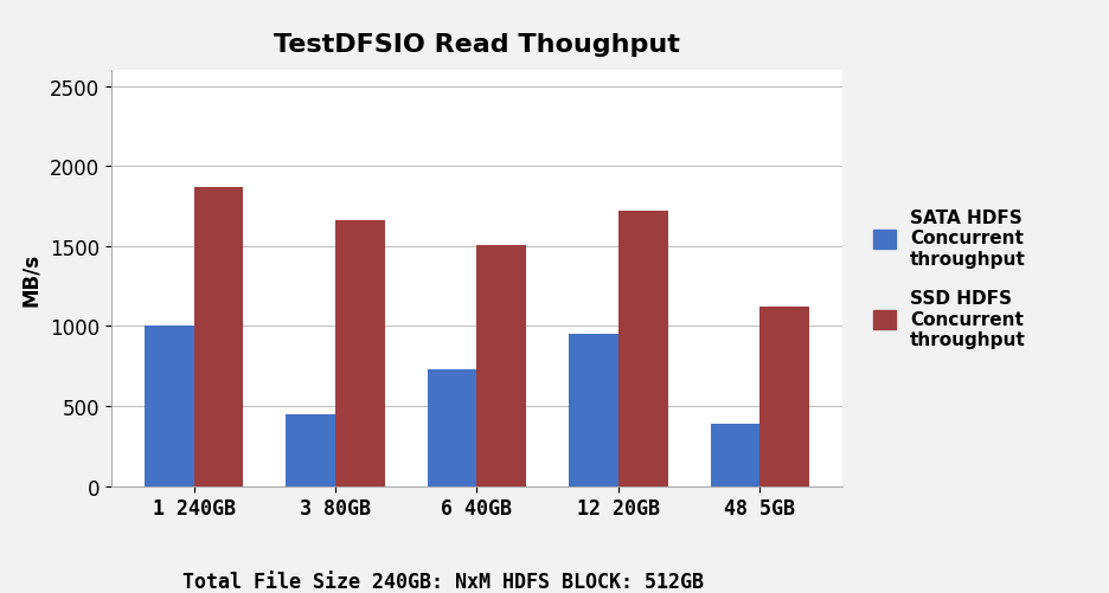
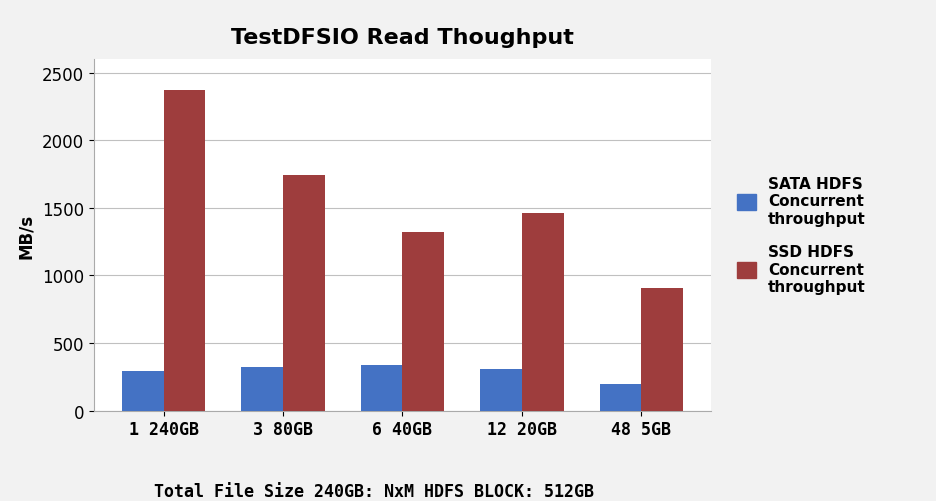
SATA HDFS Concurrent throughput/1 240GB: 1000 -> 290
SSD HDFS Concurrent throughput/1 240GB: 1870 -> 2370
SATA HDFS Concurrent throughput/3 80GB: 450 -> 320
SSD HDFS Concurrent throughput/3 80GB: 1660 -> 1740
SATA HDFS Concurrent throughput/6 40GB: 730 -> 340
SSD HDFS Concurrent throughput/6 40GB: 1510 -> 1320
SATA HDFS Concurrent throughput/12 20GB: 950 -> 300
SSD HDFS Concurrent throughput/12 20GB: 1720 -> 1460
SATA HDFS Concurrent throughput/48 5GB: 390 -> 200
SSD HDFS Concurrent throughput/48 5GB: 1120 -> 910
